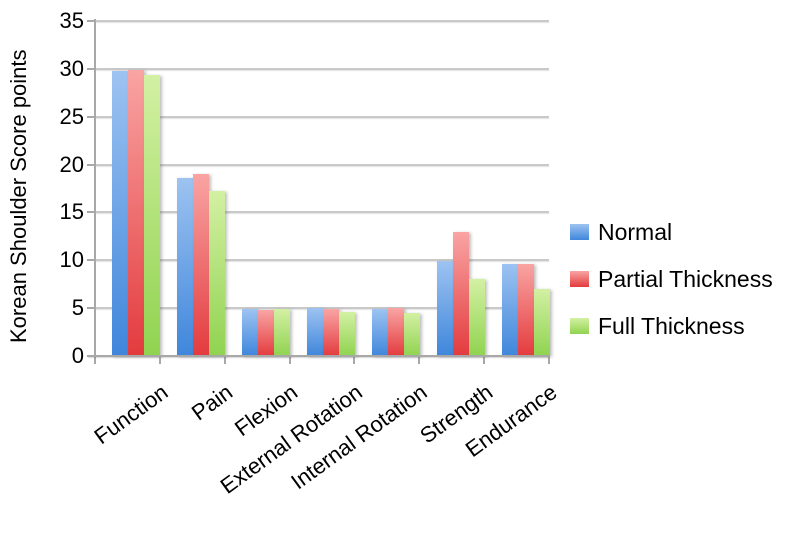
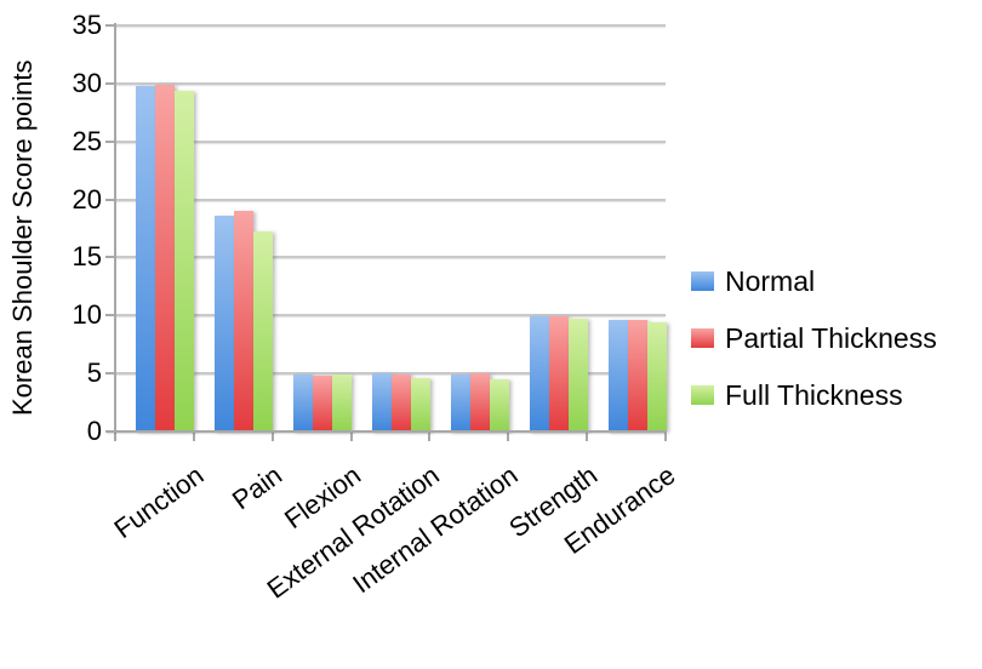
Partial Thickness/Strength: 13 -> 10
Full Thickness/Strength: 8 -> 10
Full Thickness/Endurance: 7 -> 9
